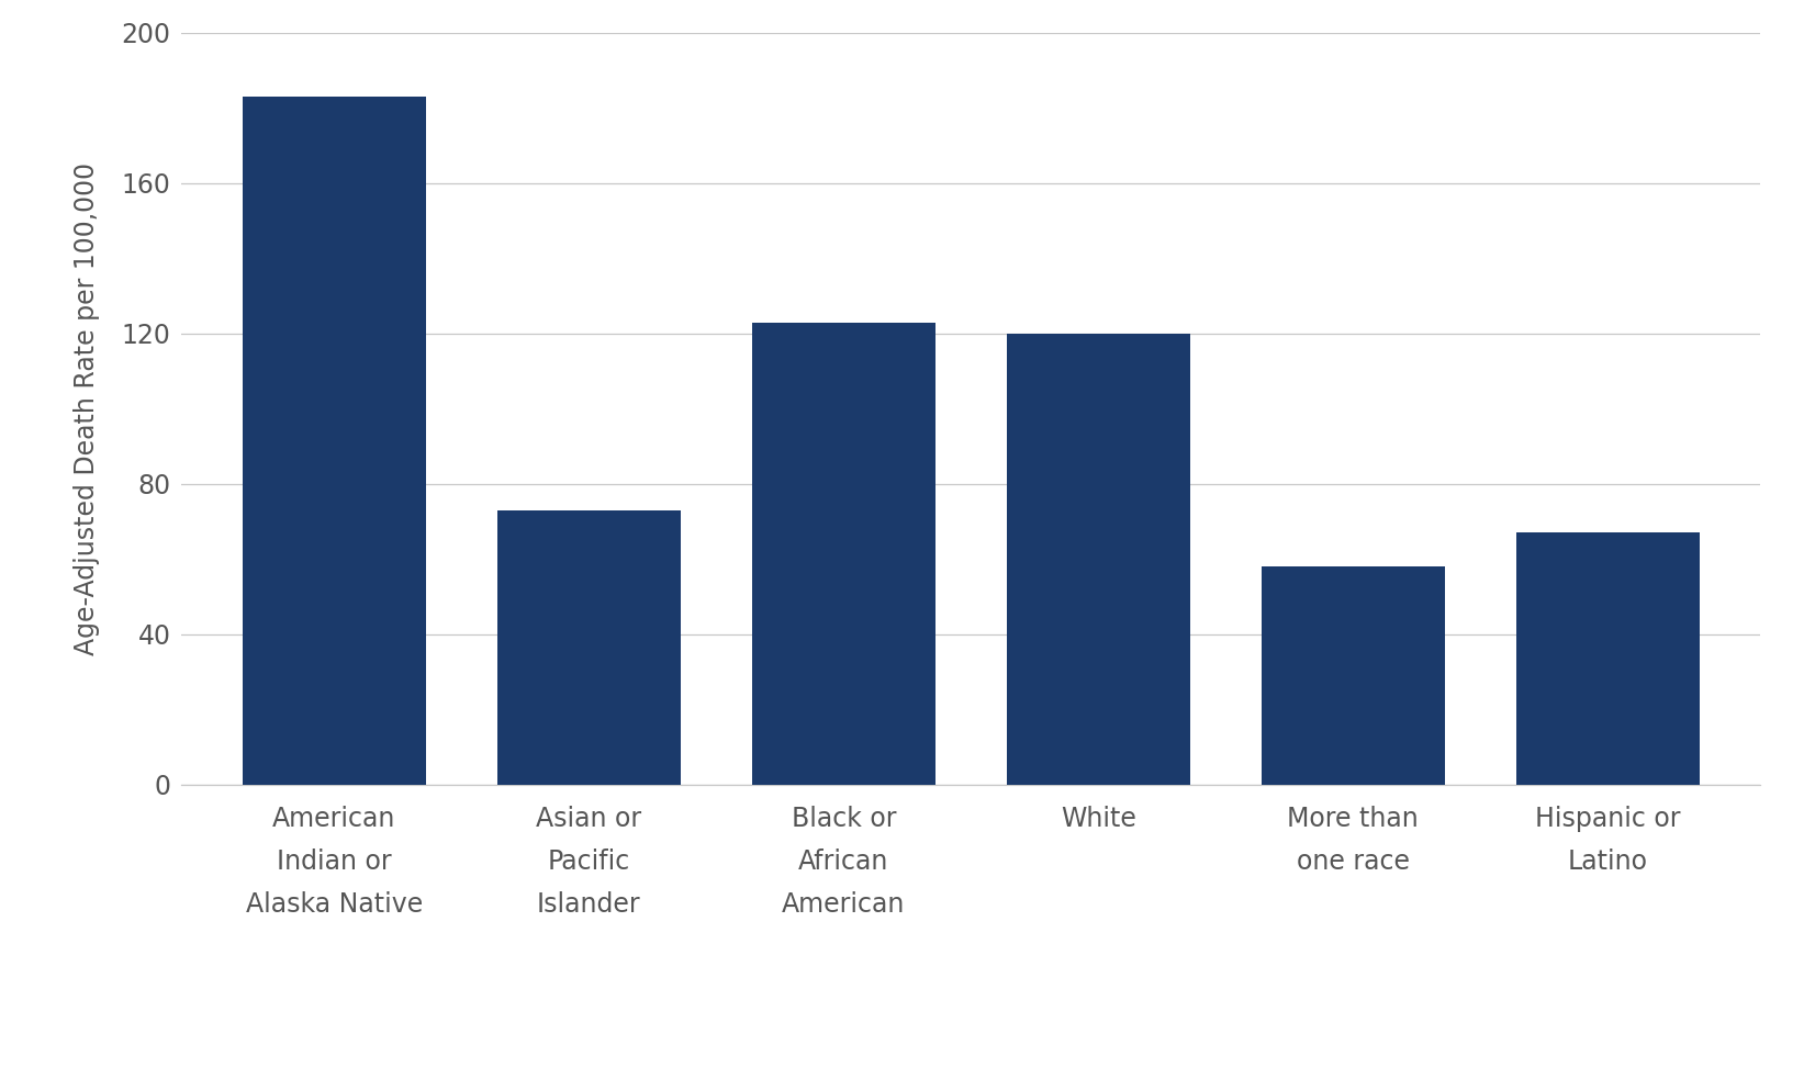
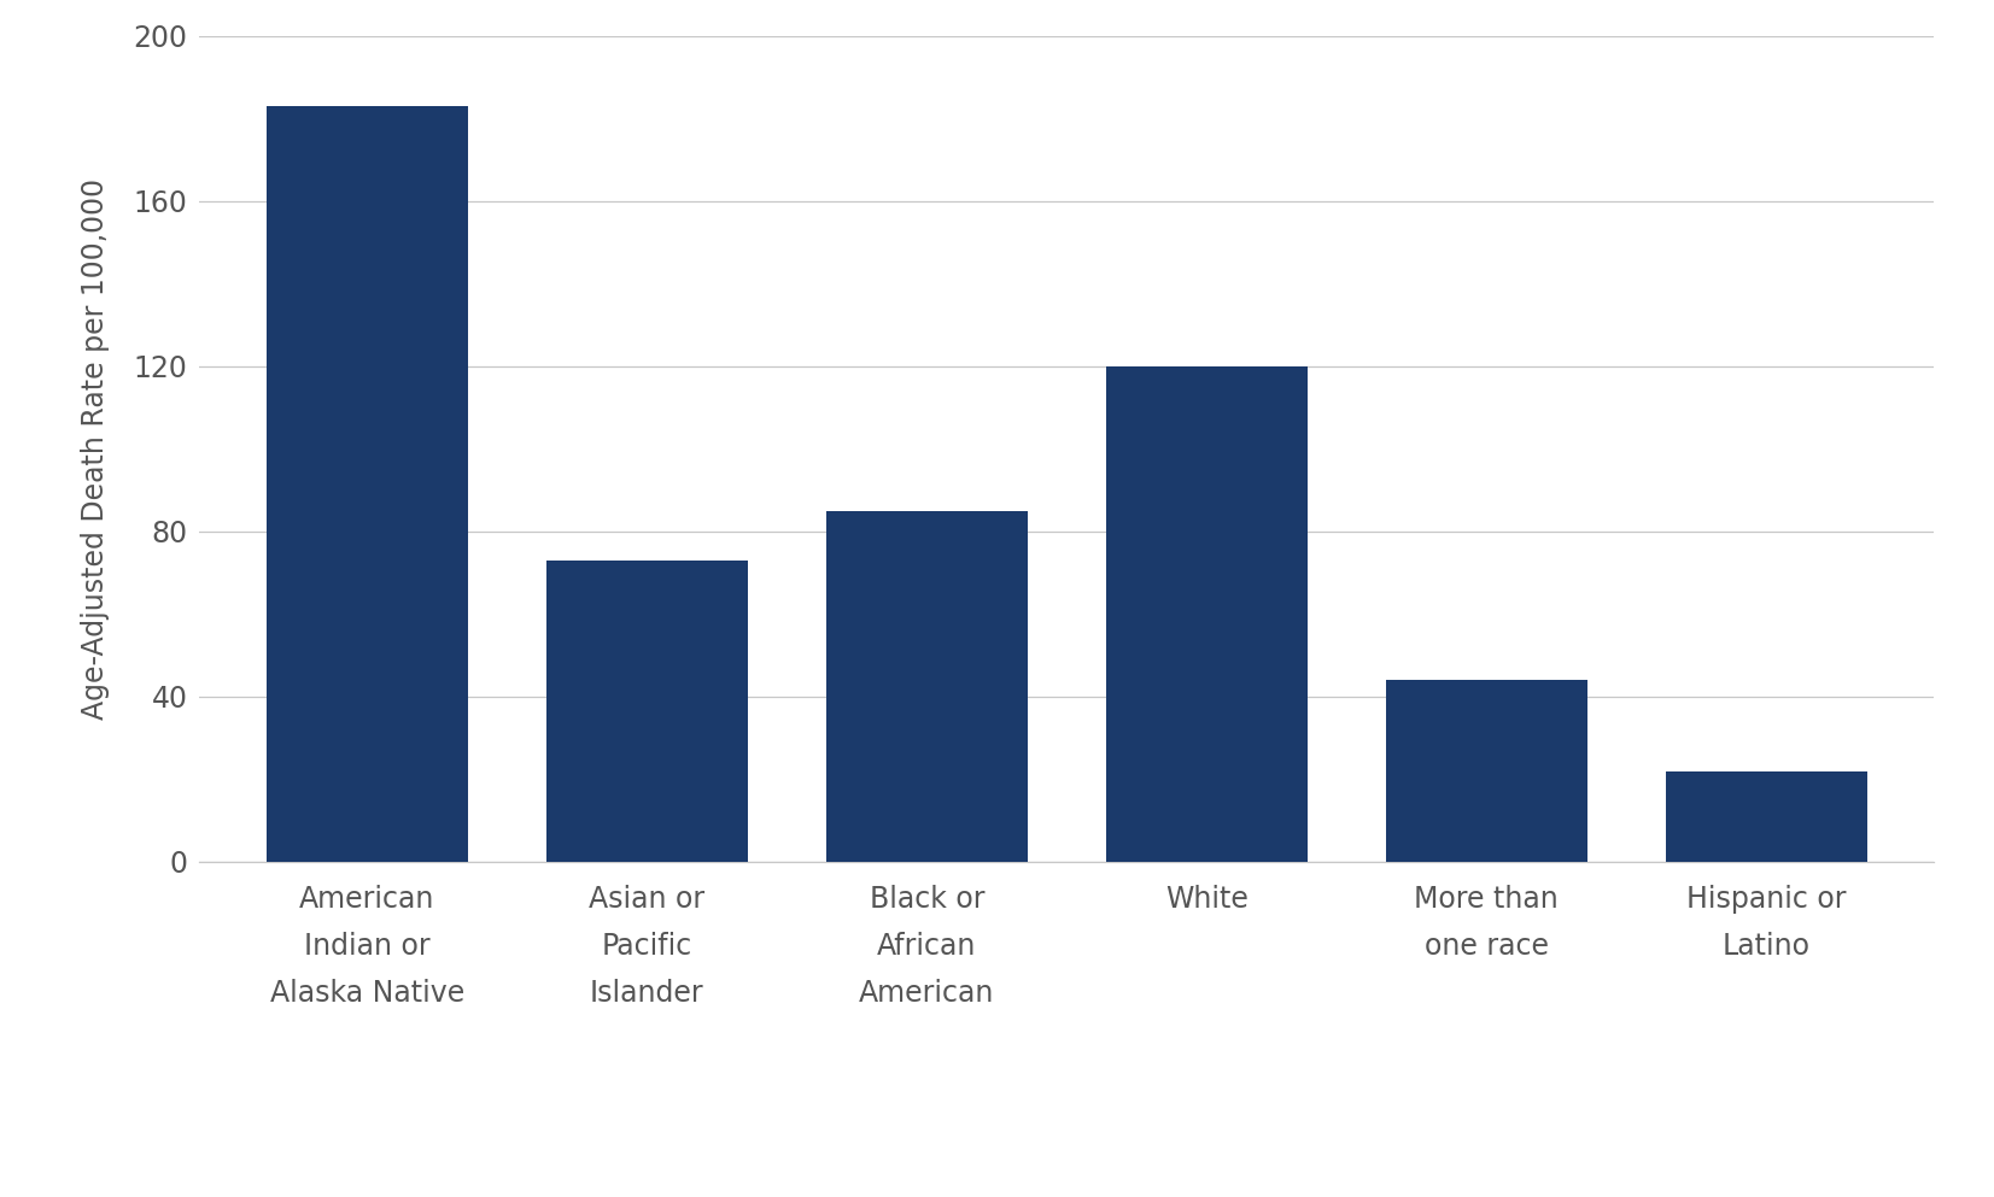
Black or African American: 123 -> 85
More than one race: 58 -> 44
Hispanic or Latino: 67 -> 22
